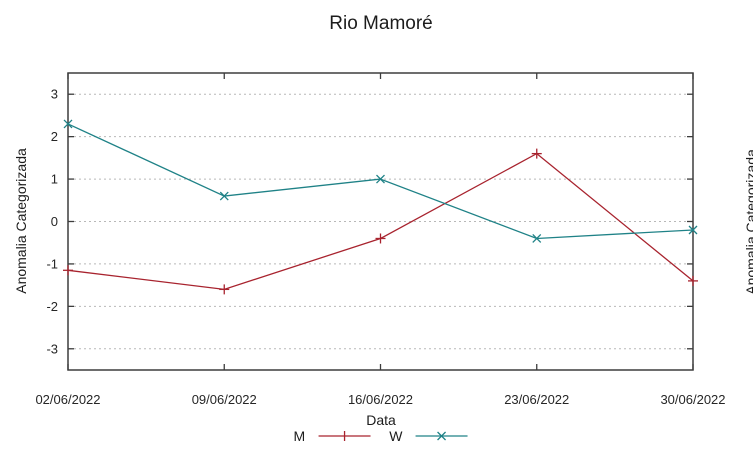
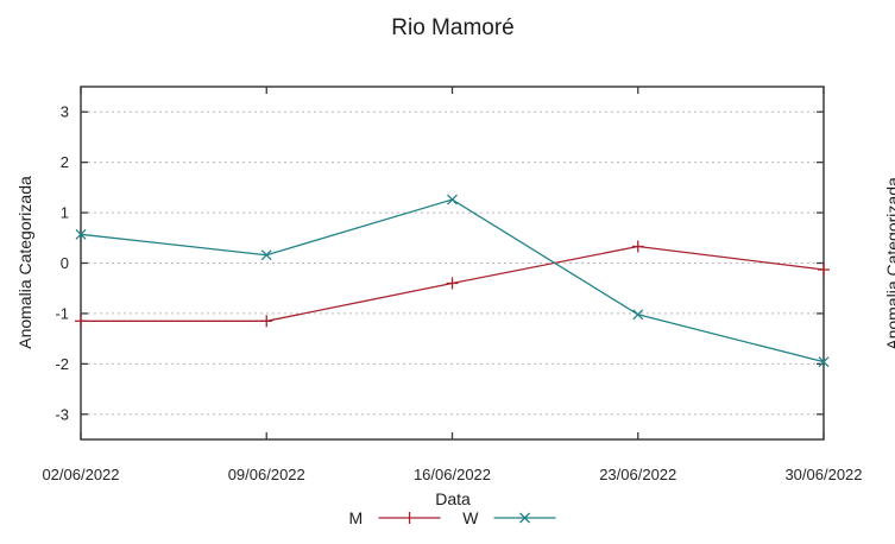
W/02/06/2022: 2.3 -> 0.6
M/09/06/2022: -1.6 -> -1.1
W/09/06/2022: 0.6 -> 0.2
W/16/06/2022: 1.0 -> 1.3
M/23/06/2022: 1.6 -> 0.3
W/23/06/2022: -0.4 -> -1.0
M/30/06/2022: -1.4 -> -0.1
W/30/06/2022: -0.2 -> -2.0
